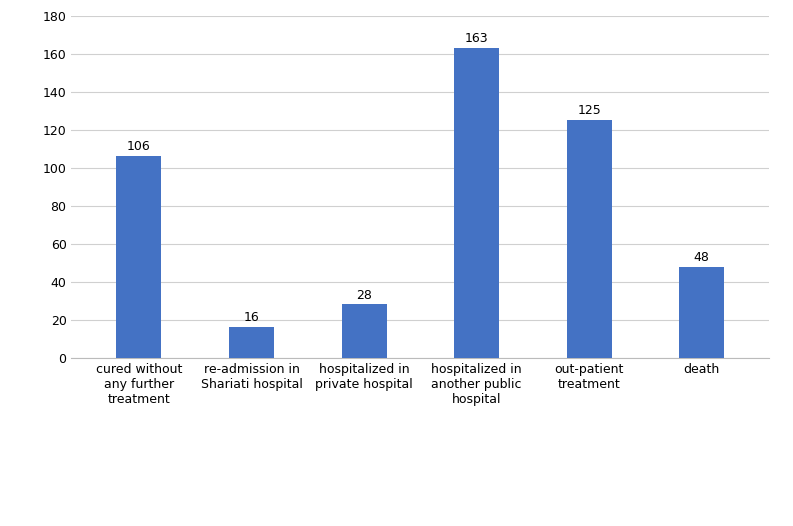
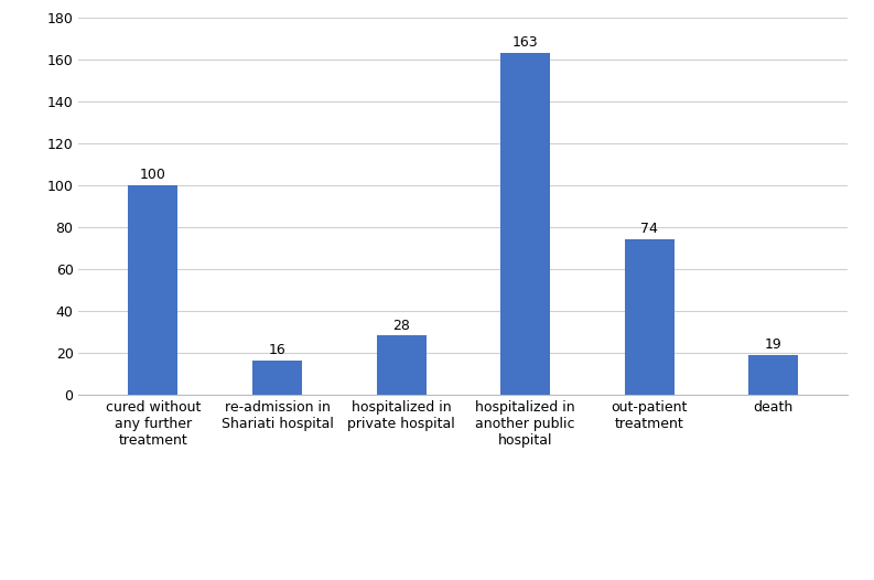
cured without any further treatment: 106 -> 100
out-patient treatment: 125 -> 74
death: 48 -> 19
